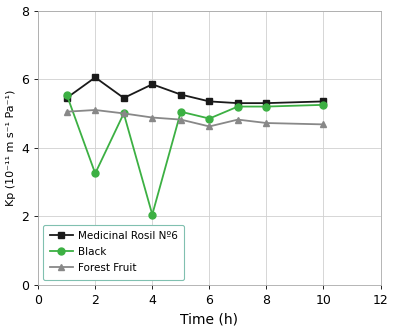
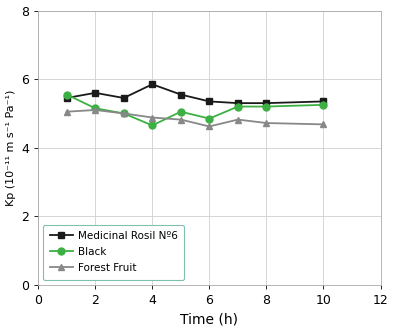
Medicinal Rosil Nº6/2: 6.05 -> 5.60
Black/2: 3.25 -> 5.15
Black/4: 2.05 -> 4.65
